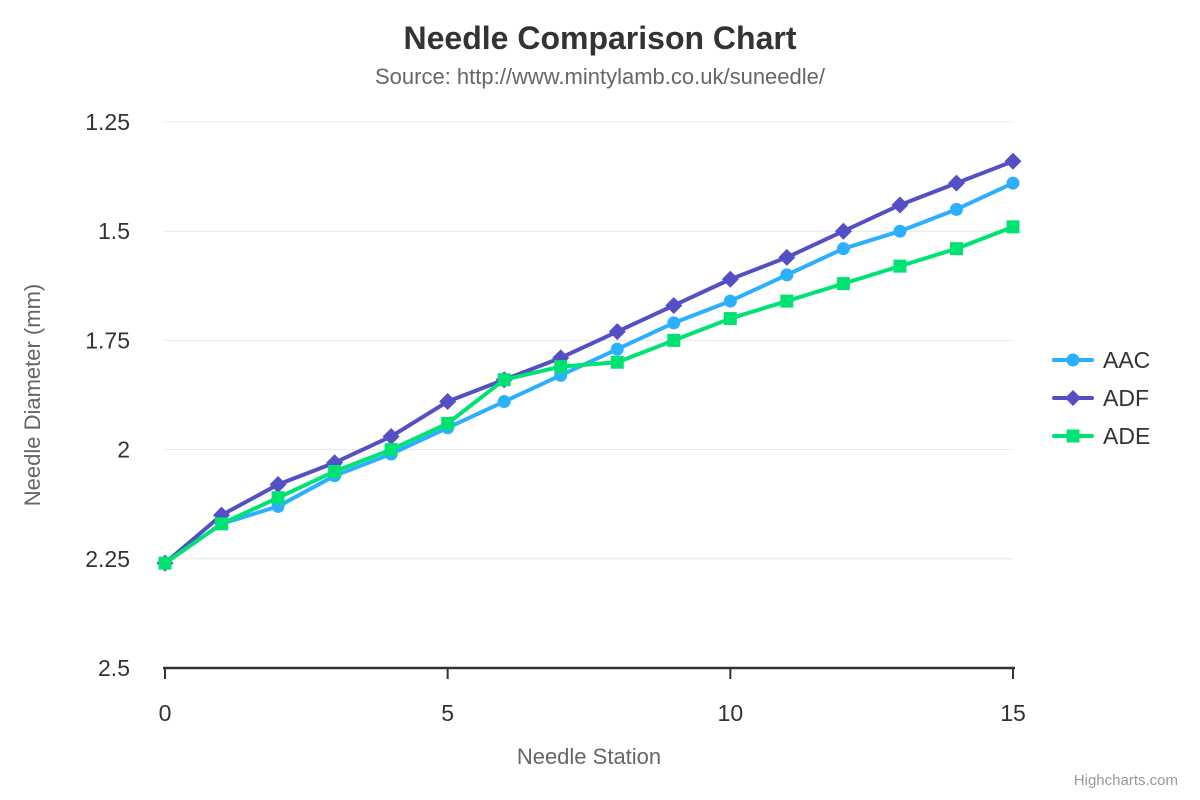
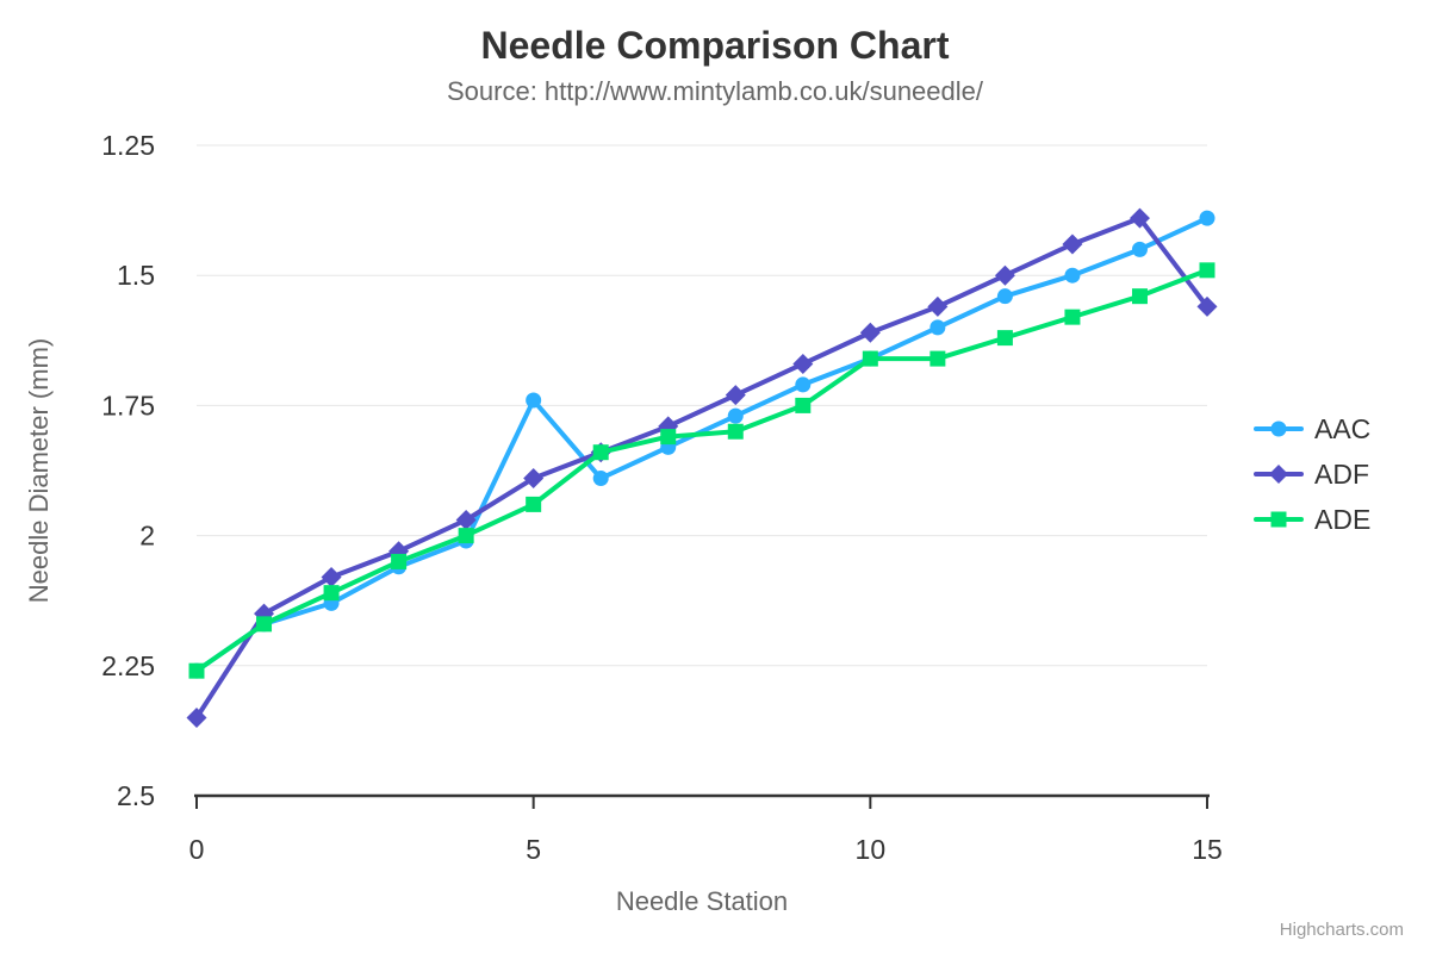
ADF/0: 2.26 -> 2.35
AAC/5: 1.95 -> 1.74
ADE/10: 1.70 -> 1.66
ADF/15: 1.34 -> 1.56
